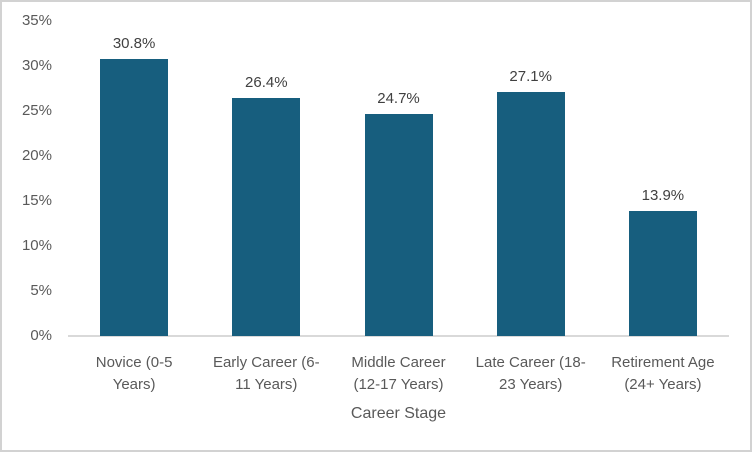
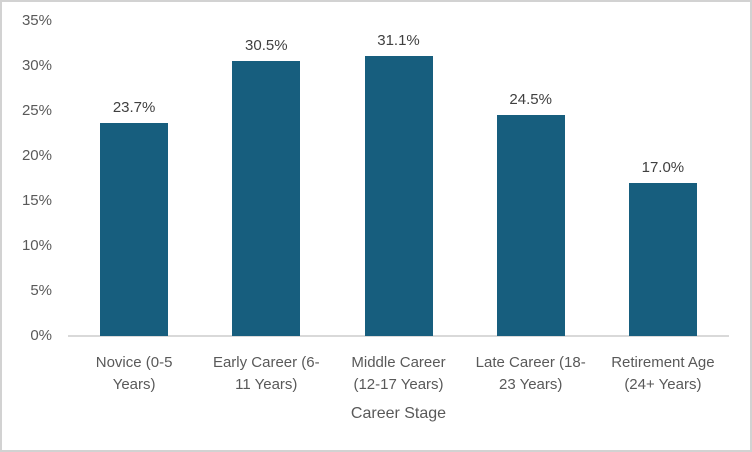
Novice (0-5 Years): 30.8% -> 23.7%
Early Career (6- 11 Years): 26.4% -> 30.5%
Middle Career (12-17 Years): 24.7% -> 31.1%
Late Career (18- 23 Years): 27.1% -> 24.5%
Retirement Age (24+ Years): 13.9% -> 17.0%
